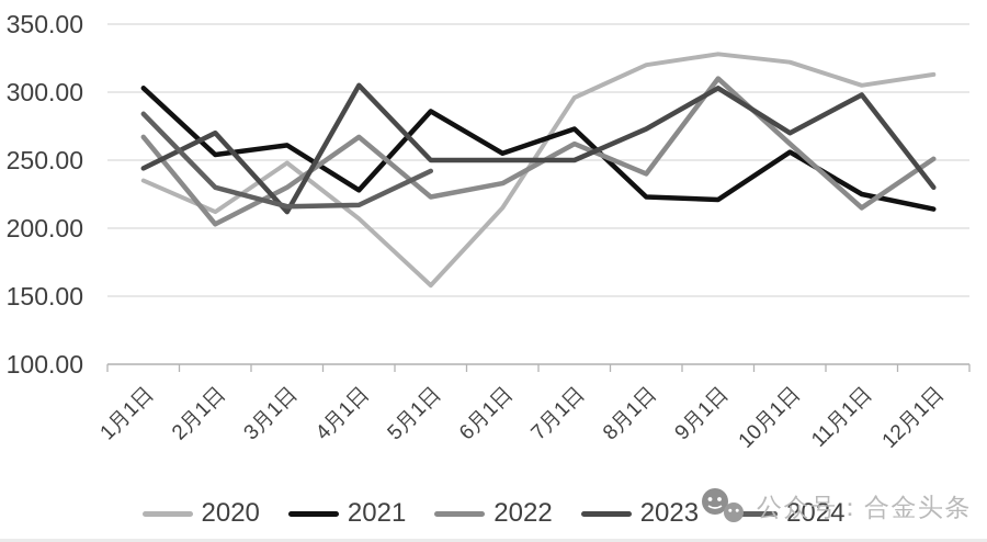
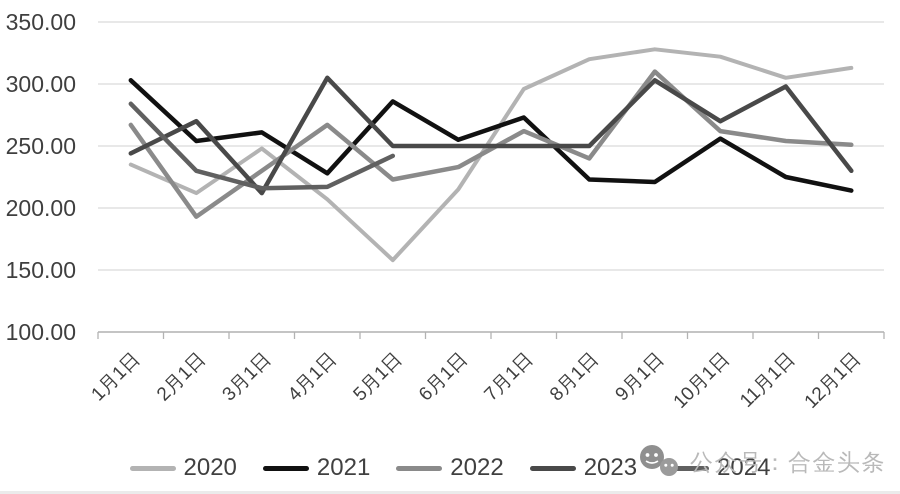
2022/2月1日: 203 -> 193
2023/8月1日: 273 -> 250
2022/11月1日: 215 -> 254
